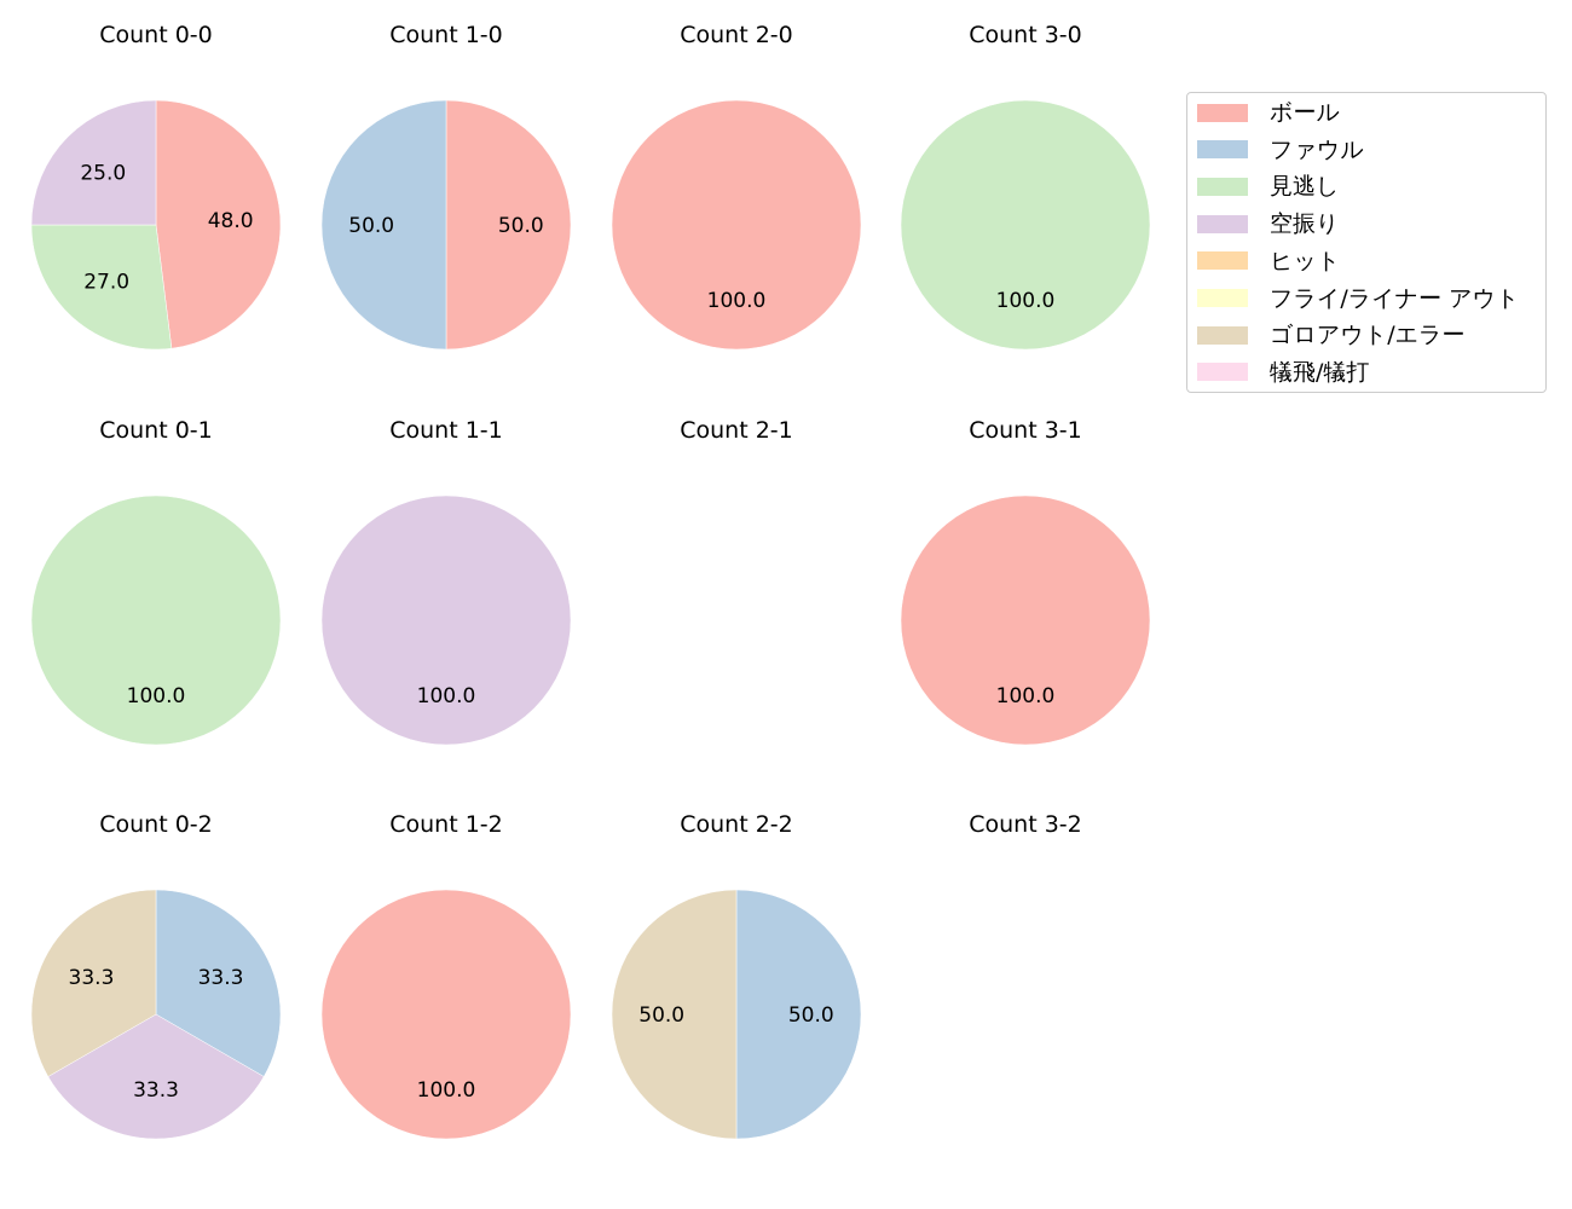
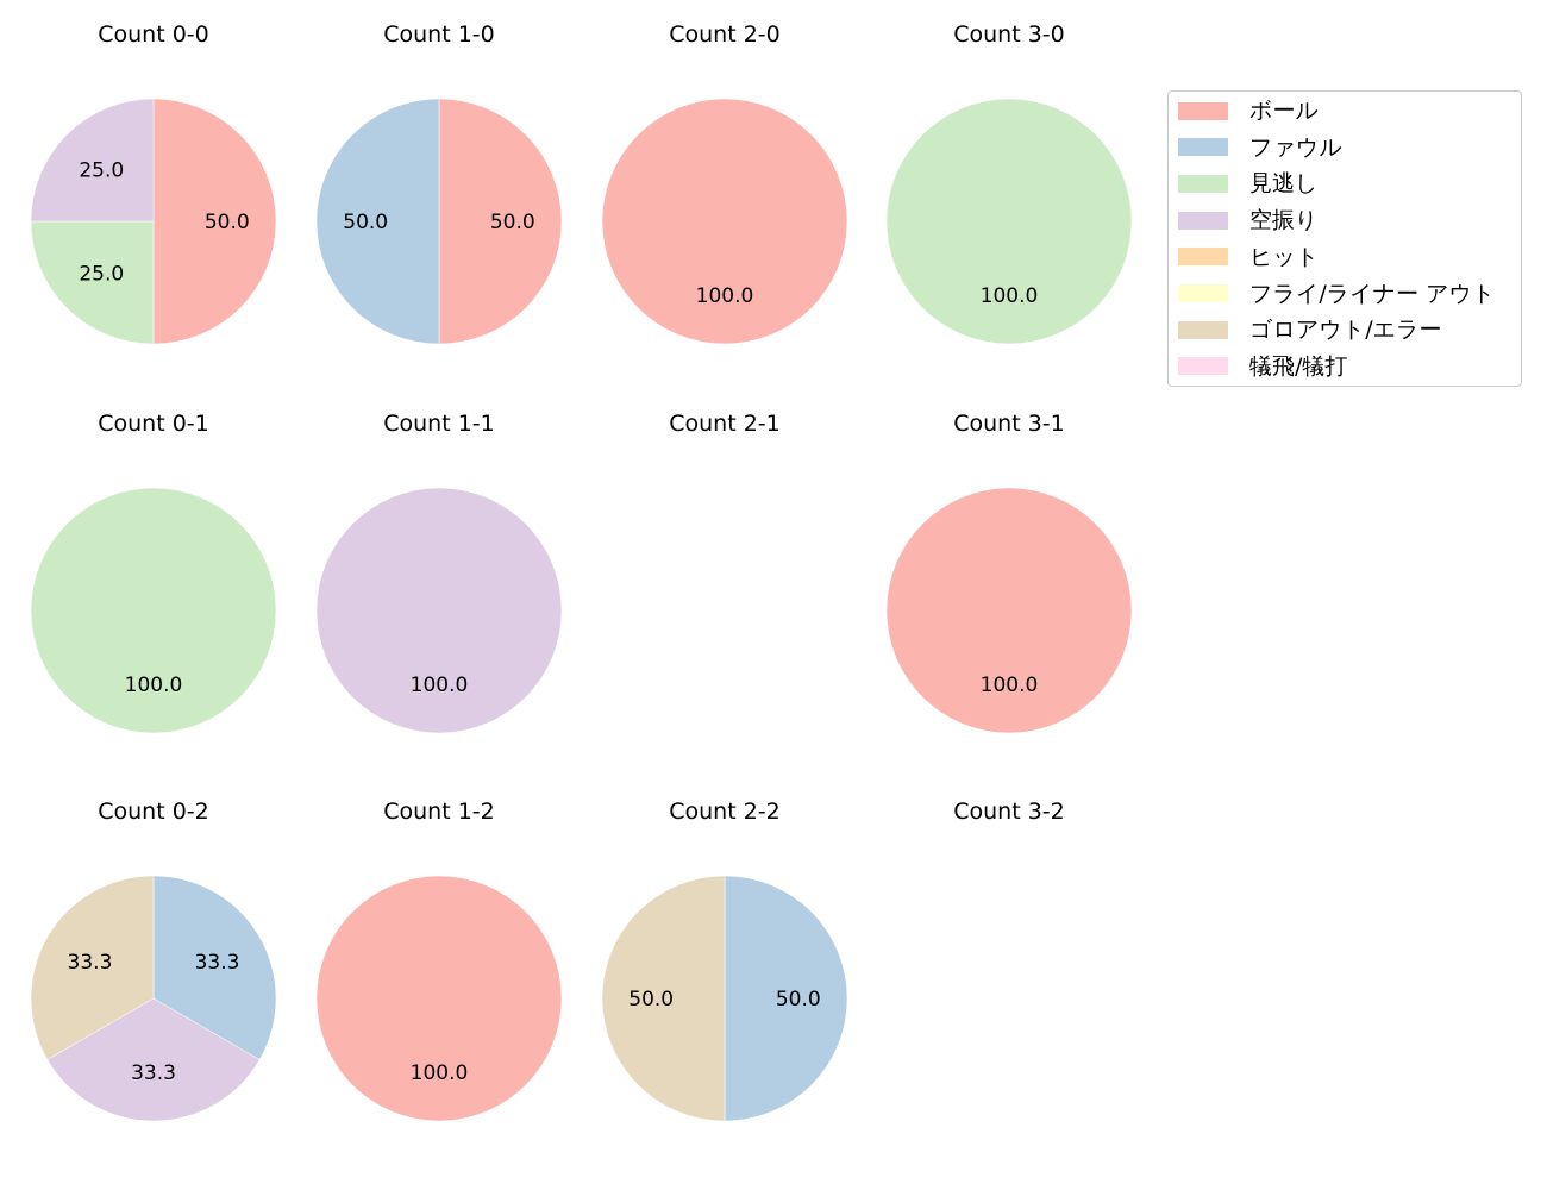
Count 0-0/ボール: 48.0 -> 50.0
Count 0-0/見逃し: 27.0 -> 25.0
